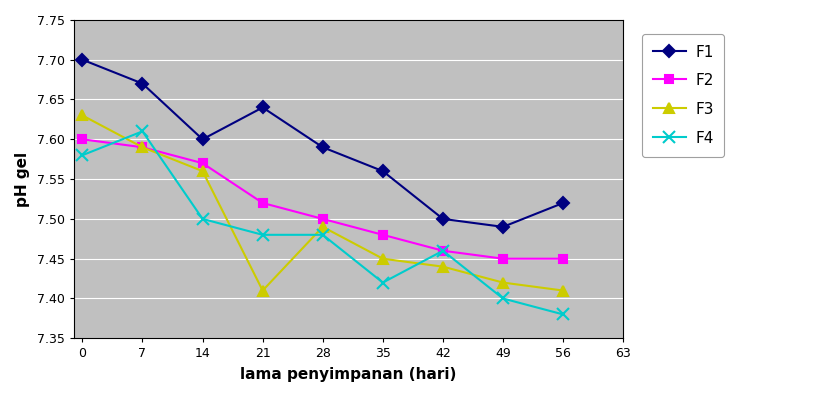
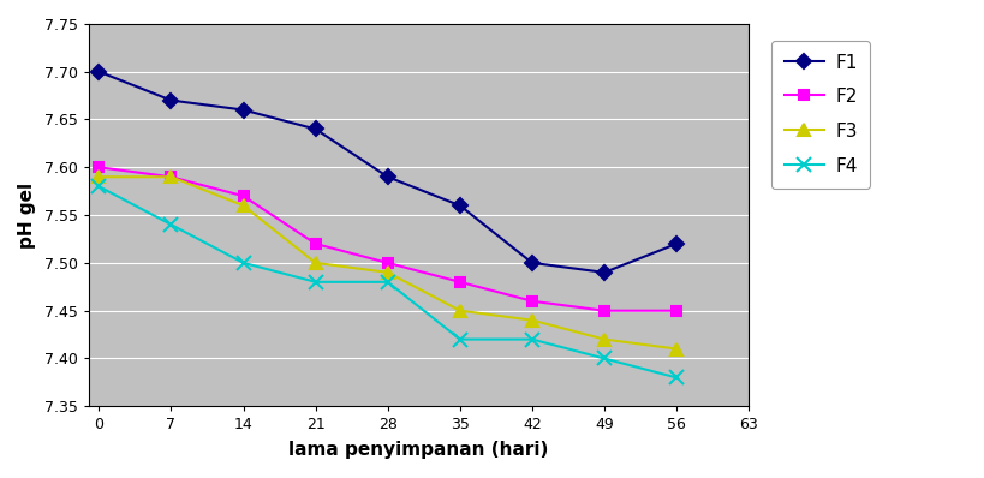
F3/0: 7.63 -> 7.59
F4/7: 7.61 -> 7.54
F1/14: 7.60 -> 7.66
F3/21: 7.41 -> 7.50
F4/42: 7.46 -> 7.42
